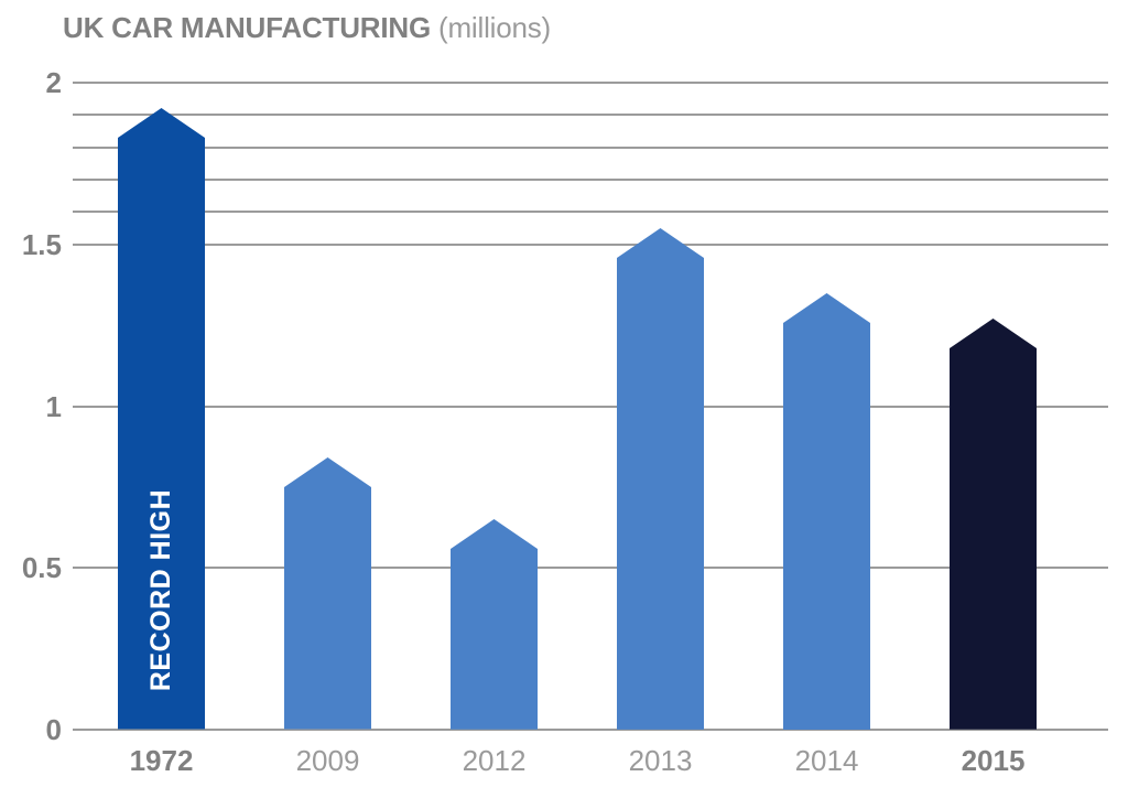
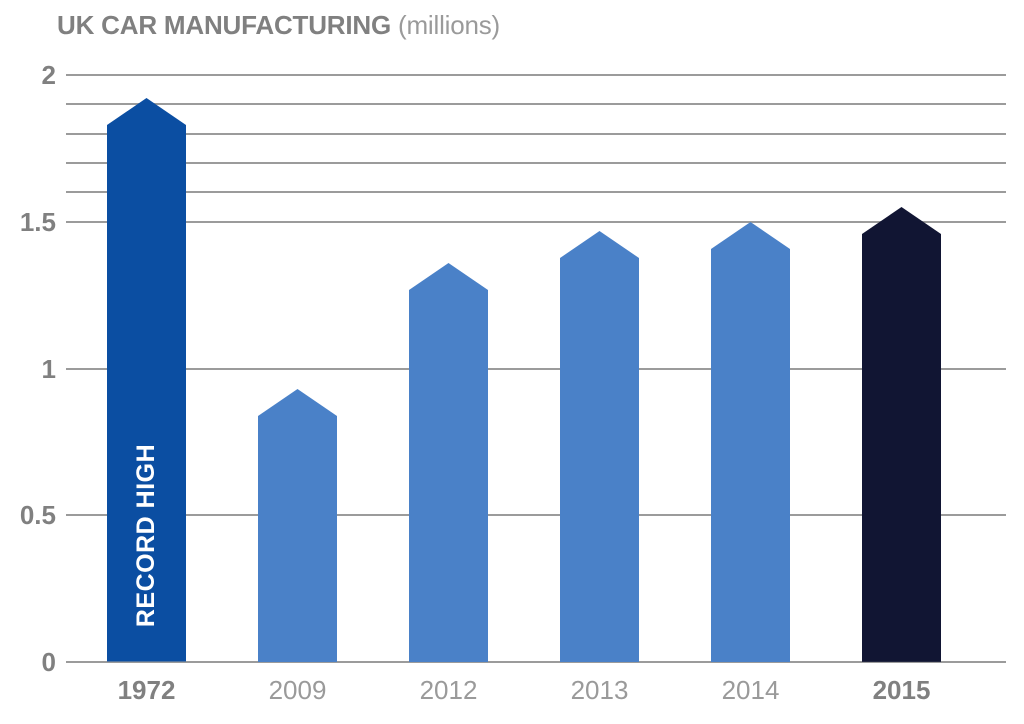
2009: 0.84 -> 0.93
2012: 0.65 -> 1.36
2013: 1.55 -> 1.47
2014: 1.35 -> 1.50
2015: 1.27 -> 1.55
